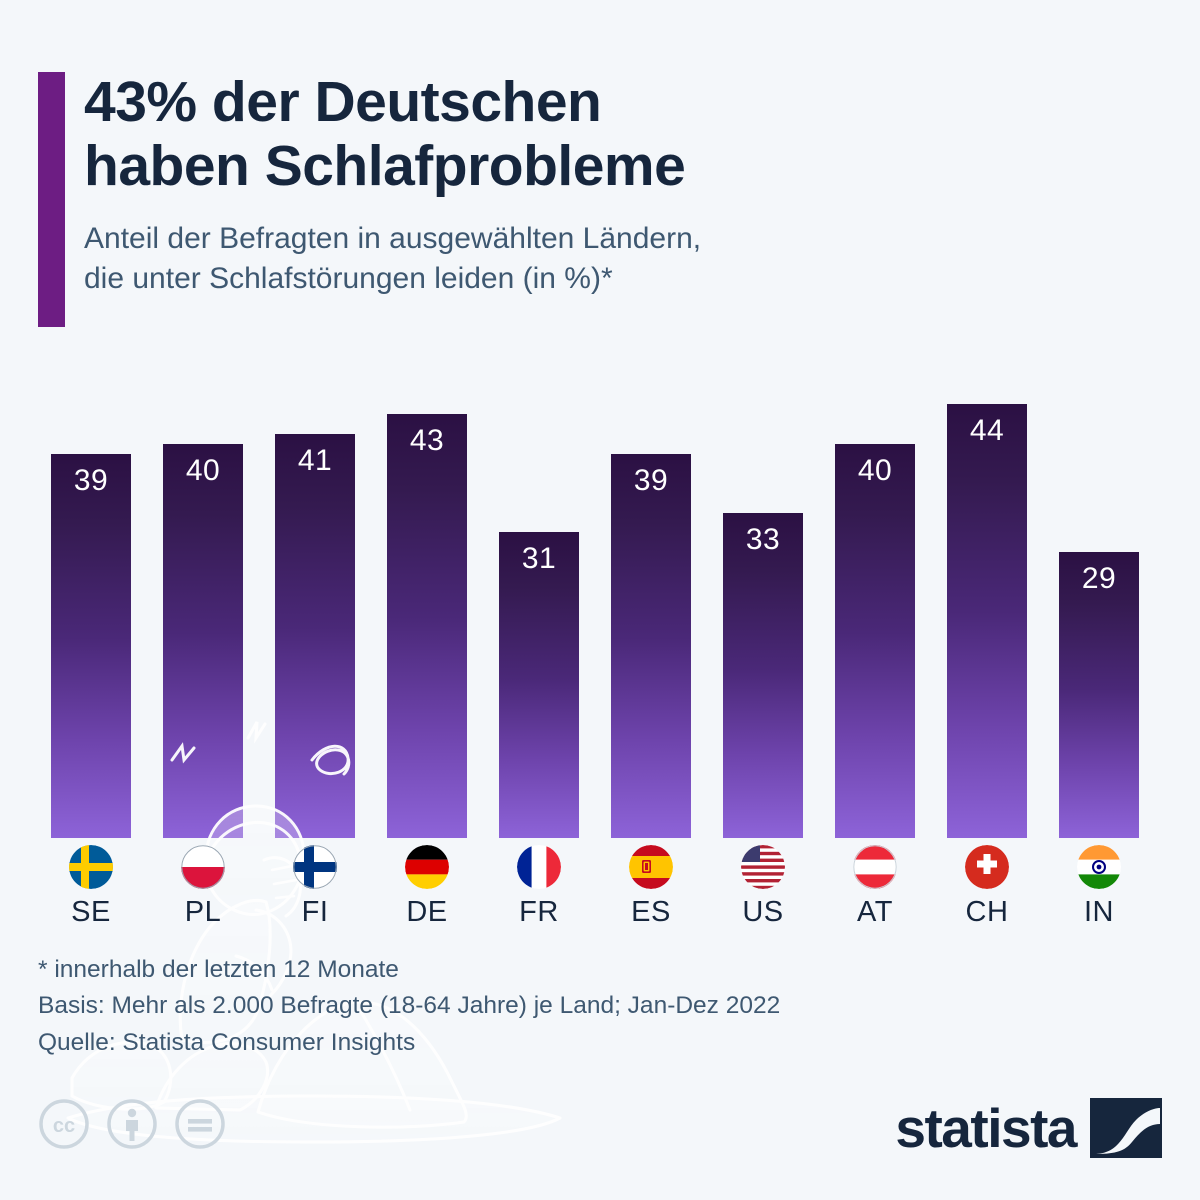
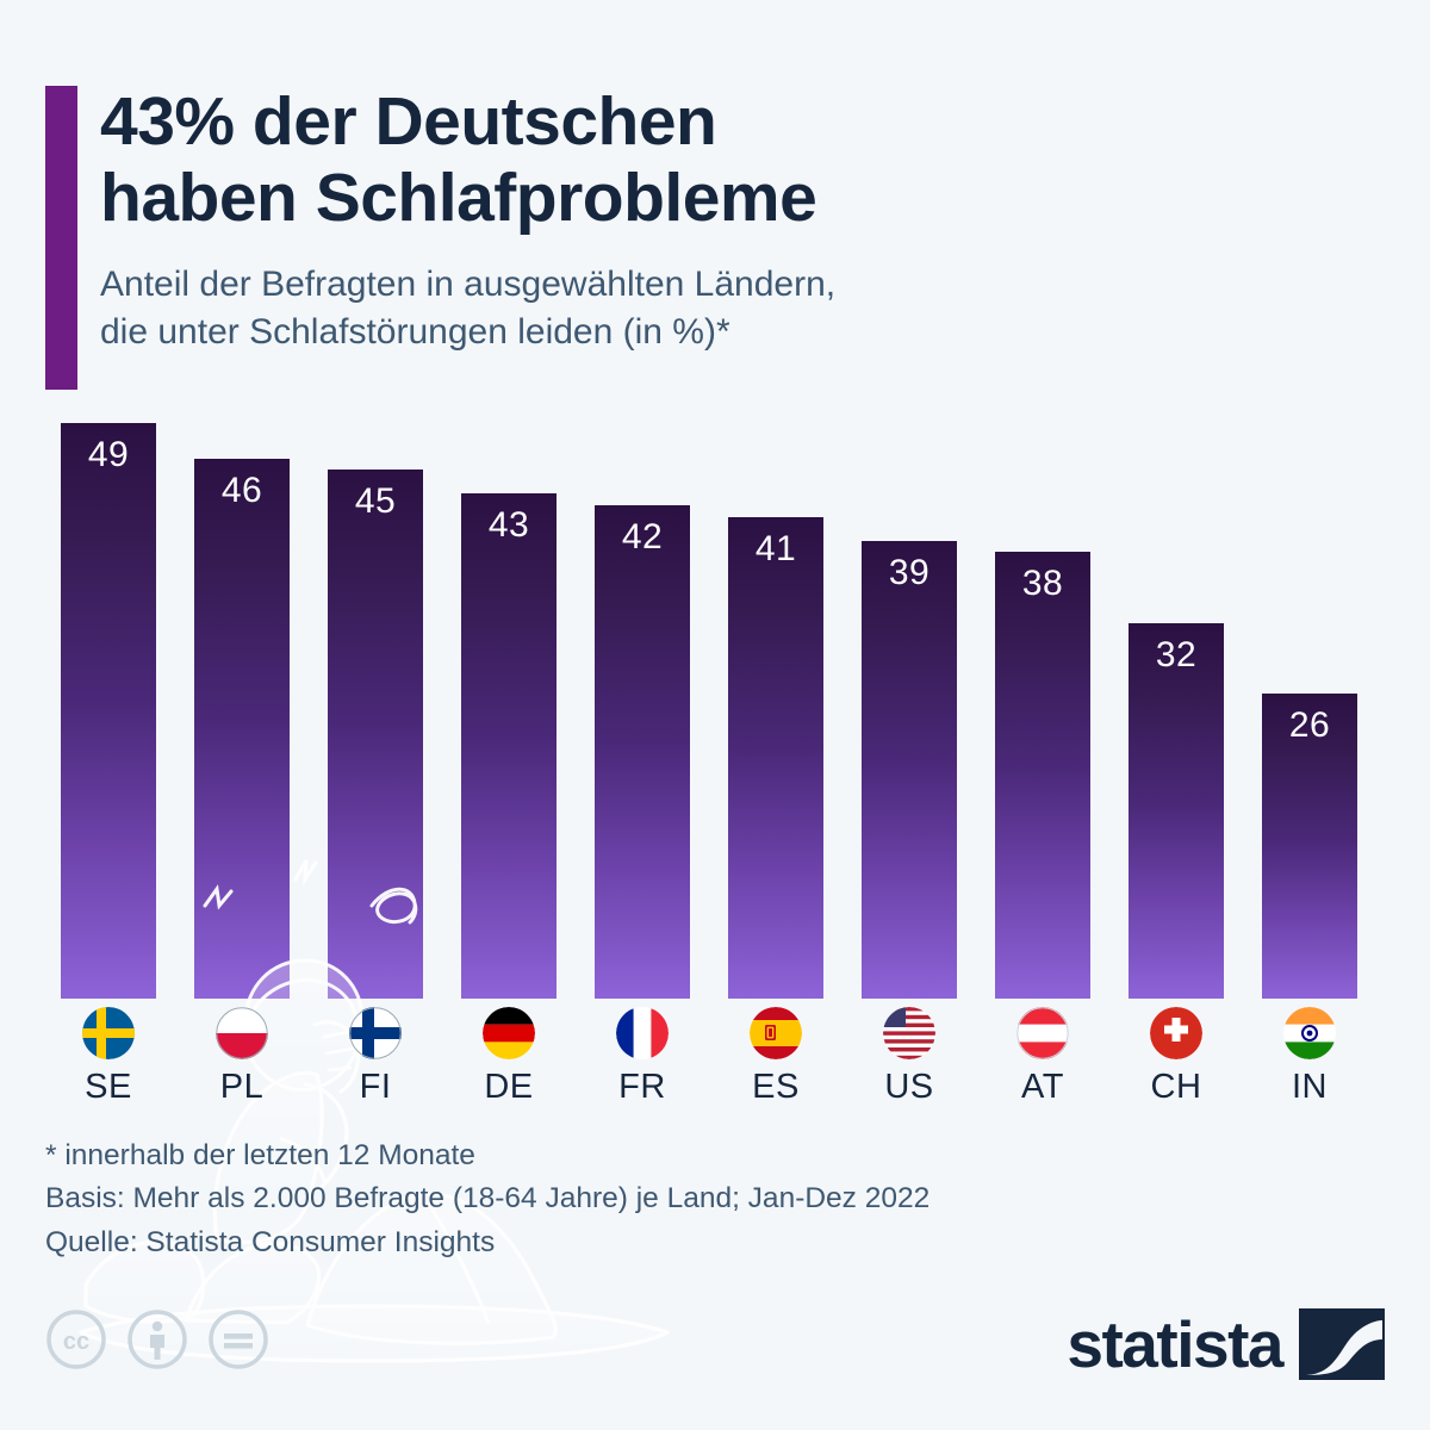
SE: 39 -> 49
PL: 40 -> 46
FI: 41 -> 45
FR: 31 -> 42
ES: 39 -> 41
US: 33 -> 39
AT: 40 -> 38
CH: 44 -> 32
IN: 29 -> 26
